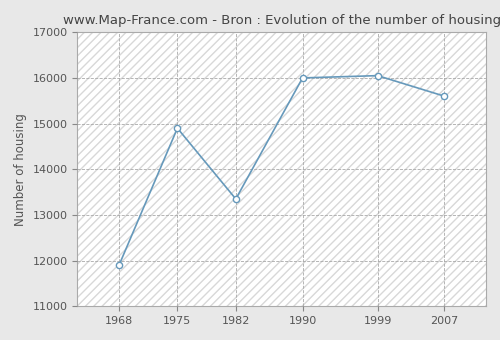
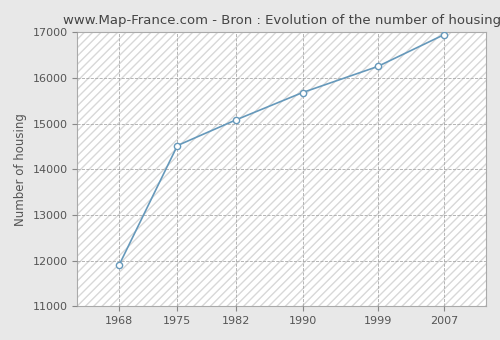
1975: 14900 -> 14520
1982: 13350 -> 15080
1990: 16000 -> 15680
1999: 16050 -> 16250
2007: 15600 -> 16950
